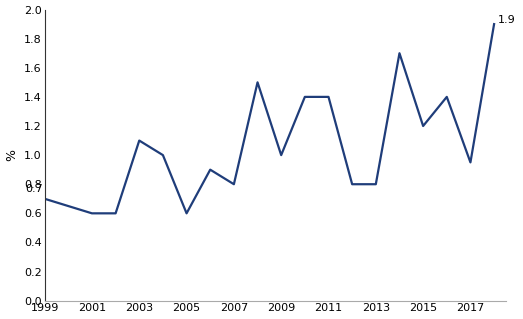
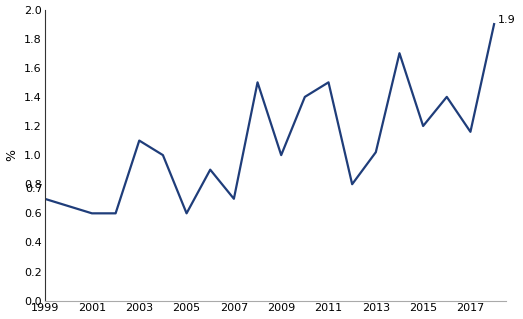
2007: 0.80 -> 0.70
2011: 1.40 -> 1.50
2013: 0.80 -> 1.02
2017: 0.95 -> 1.16
